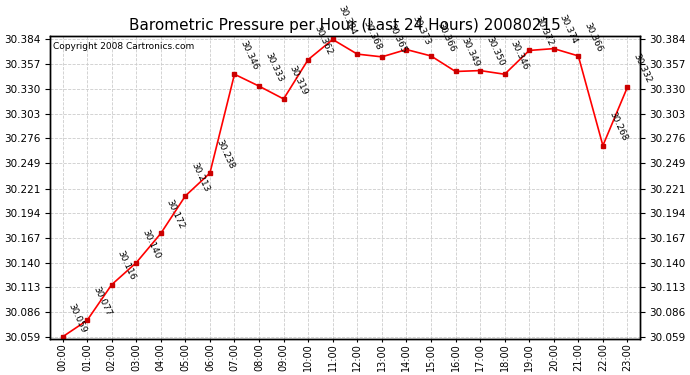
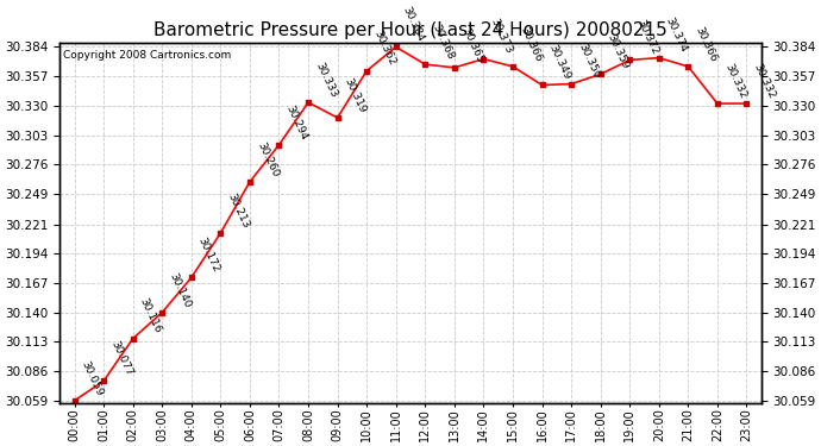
06:00: 30.238 -> 30.260
07:00: 30.346 -> 30.294
18:00: 30.346 -> 30.359
22:00: 30.268 -> 30.332
